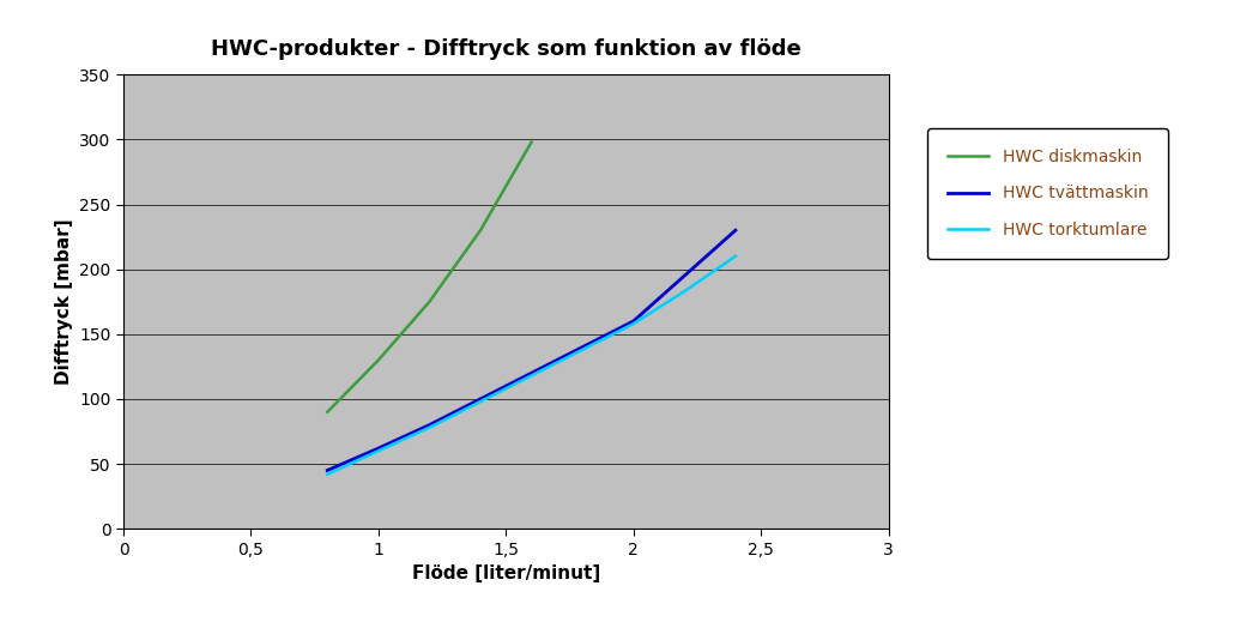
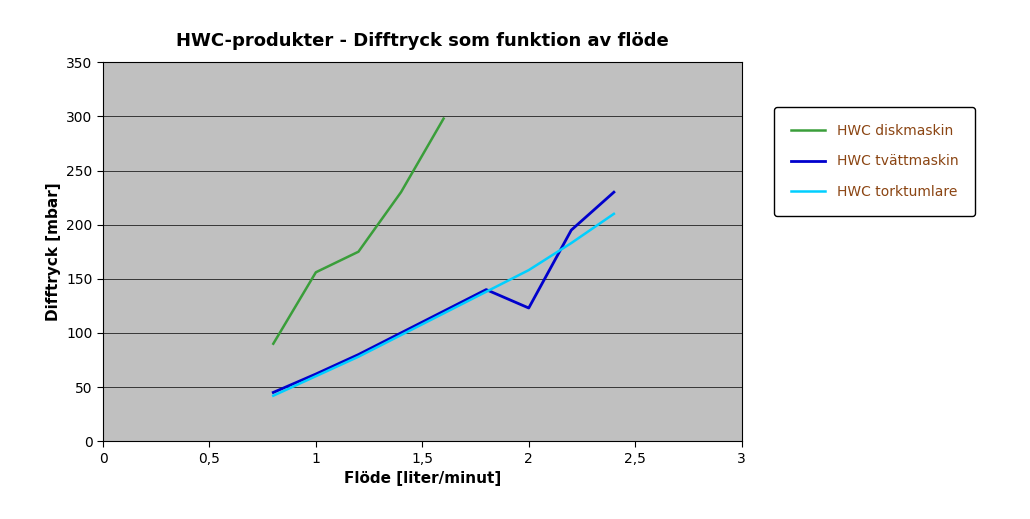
HWC diskmaskin/1: 130 -> 156
HWC tvättmaskin/2: 160 -> 123
